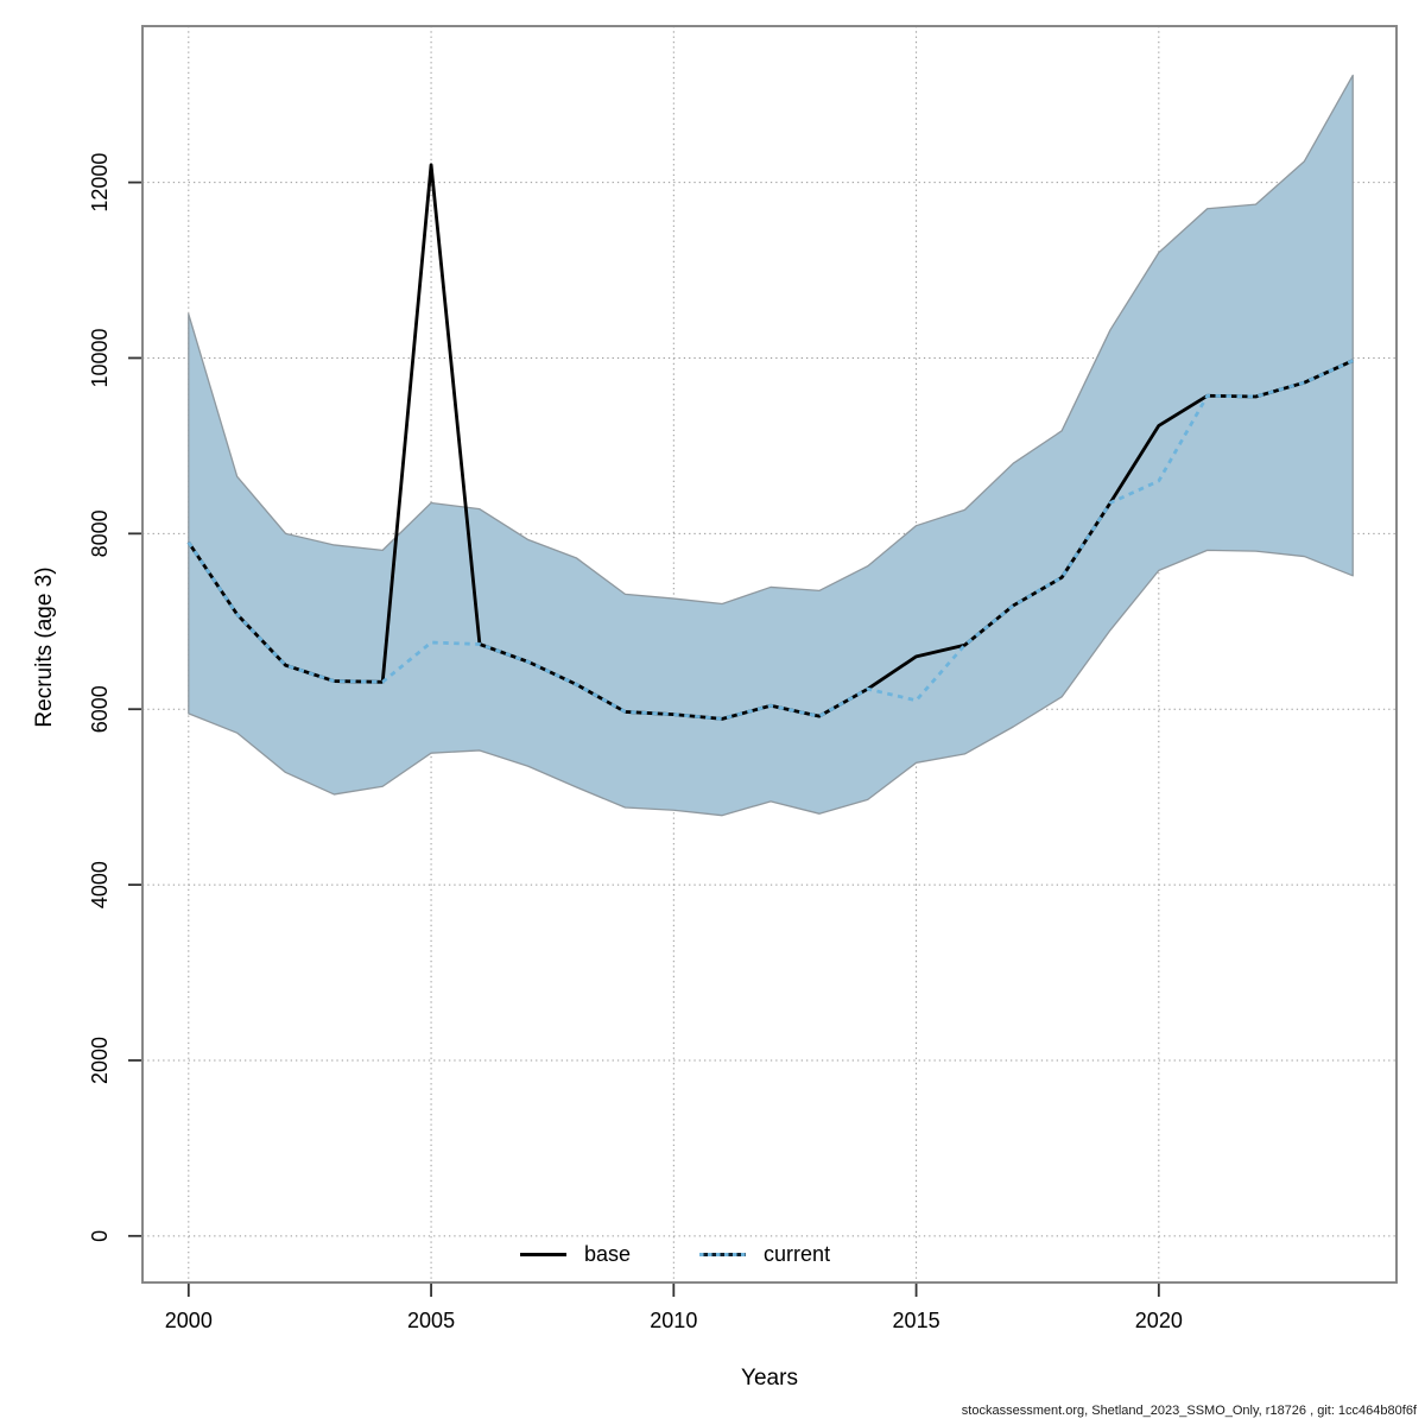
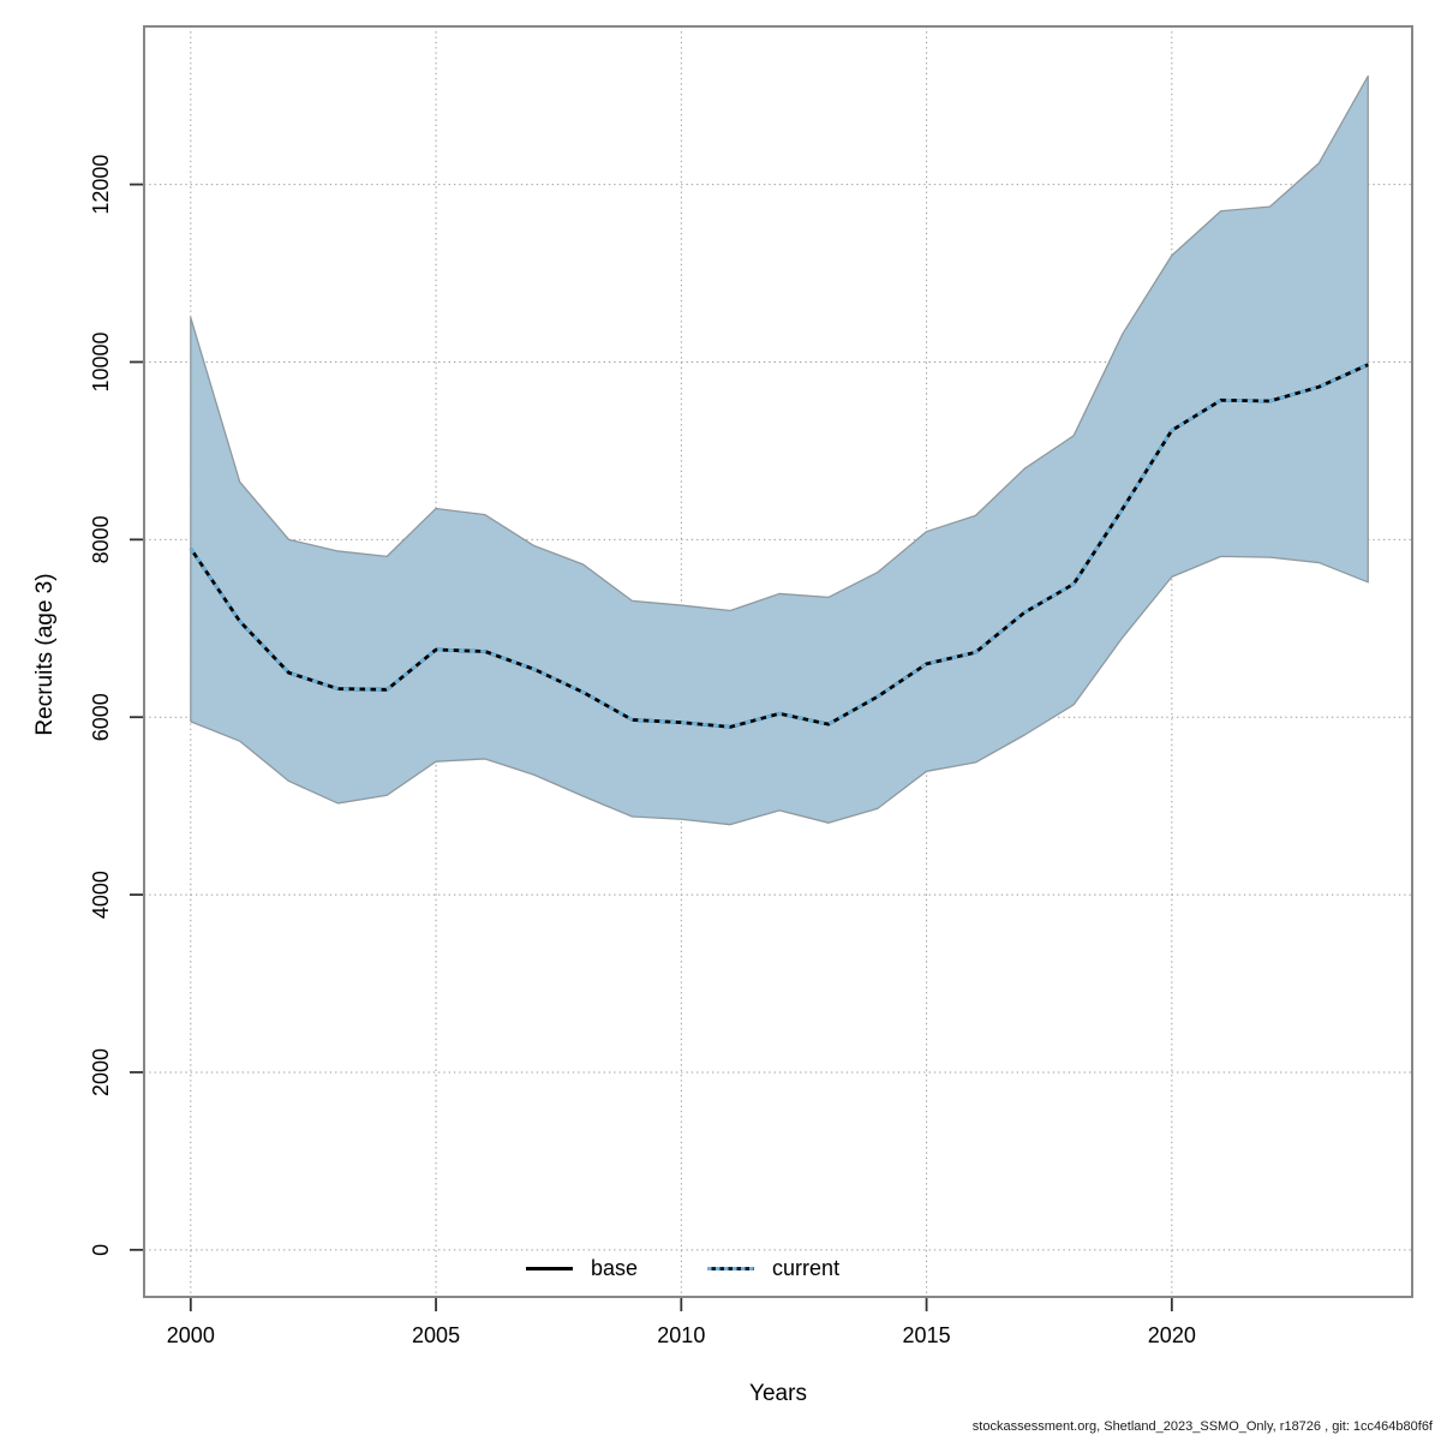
base/2005: 12200 -> 6800
current/2015: 6100 -> 6600
current/2020: 8600 -> 9200
